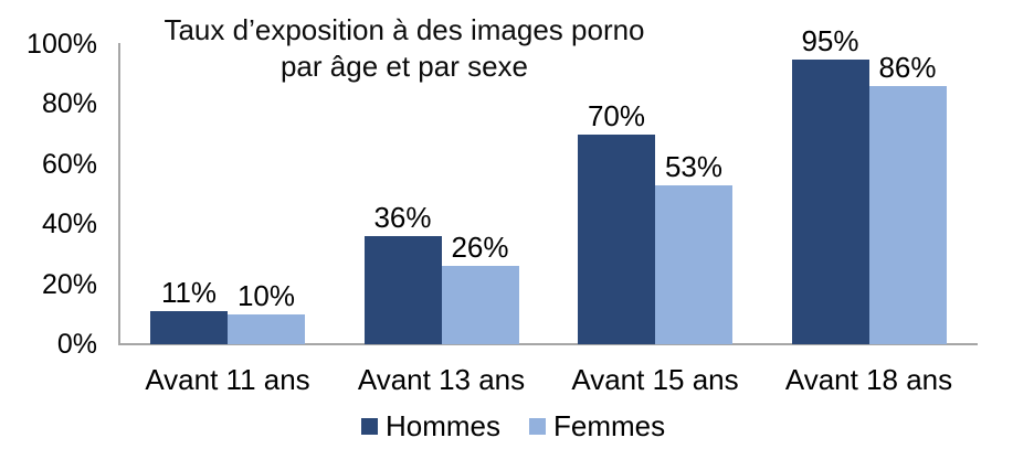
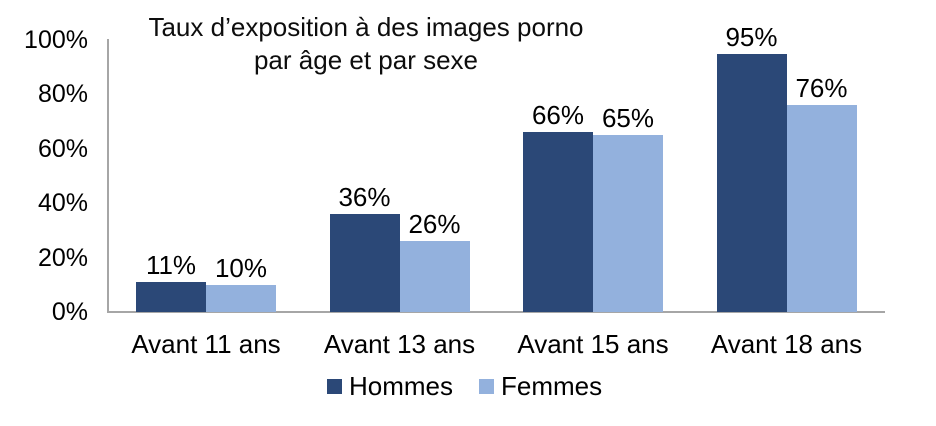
Hommes/Avant 15 ans: 70% -> 66%
Femmes/Avant 15 ans: 53% -> 65%
Femmes/Avant 18 ans: 86% -> 76%
